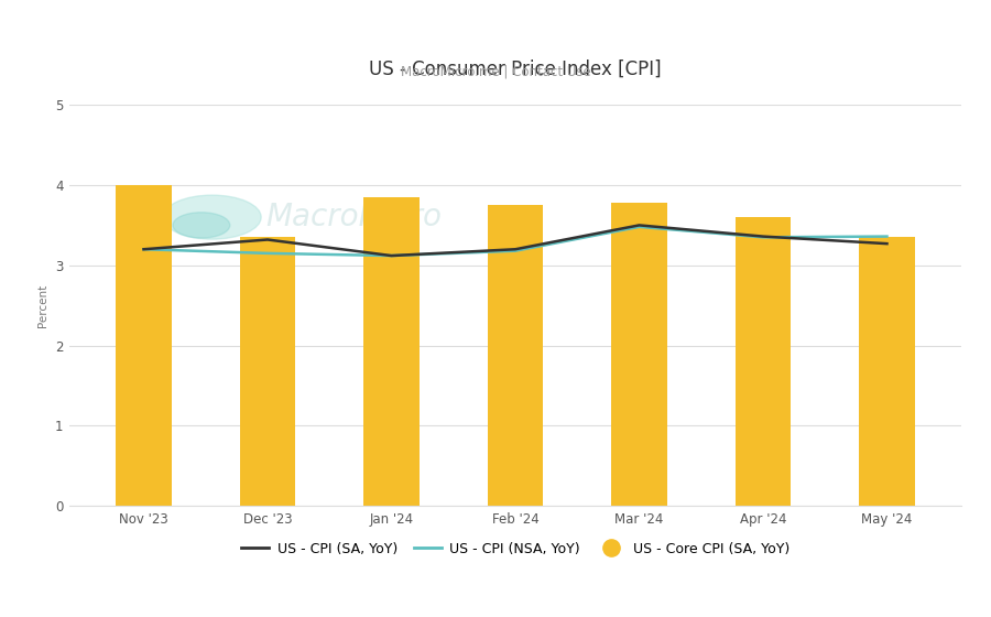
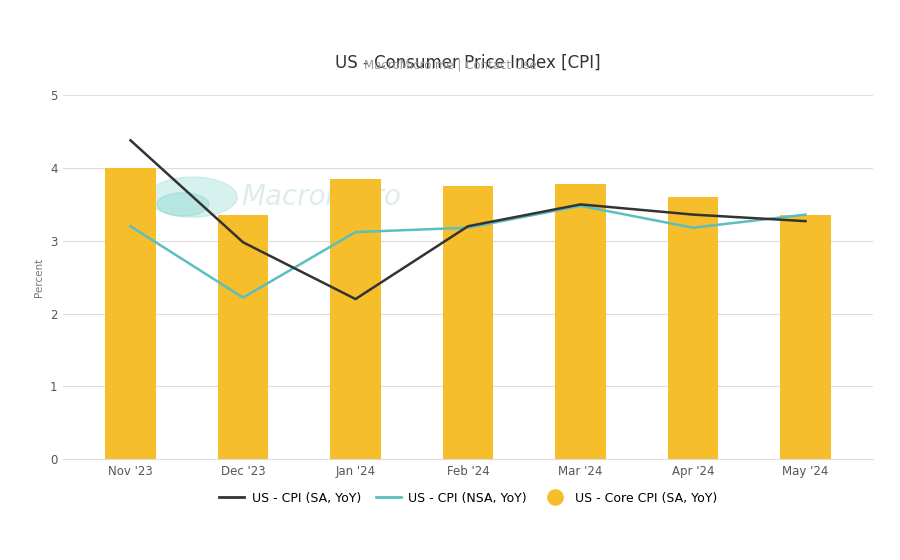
US - CPI (SA, YoY)/Nov '23: 3.20 -> 4.38
US - CPI (SA, YoY)/Dec '23: 3.32 -> 2.98
US - CPI (NSA, YoY)/Dec '23: 3.15 -> 2.22
US - CPI (SA, YoY)/Jan '24: 3.12 -> 2.20
US - CPI (NSA, YoY)/Apr '24: 3.35 -> 3.18
